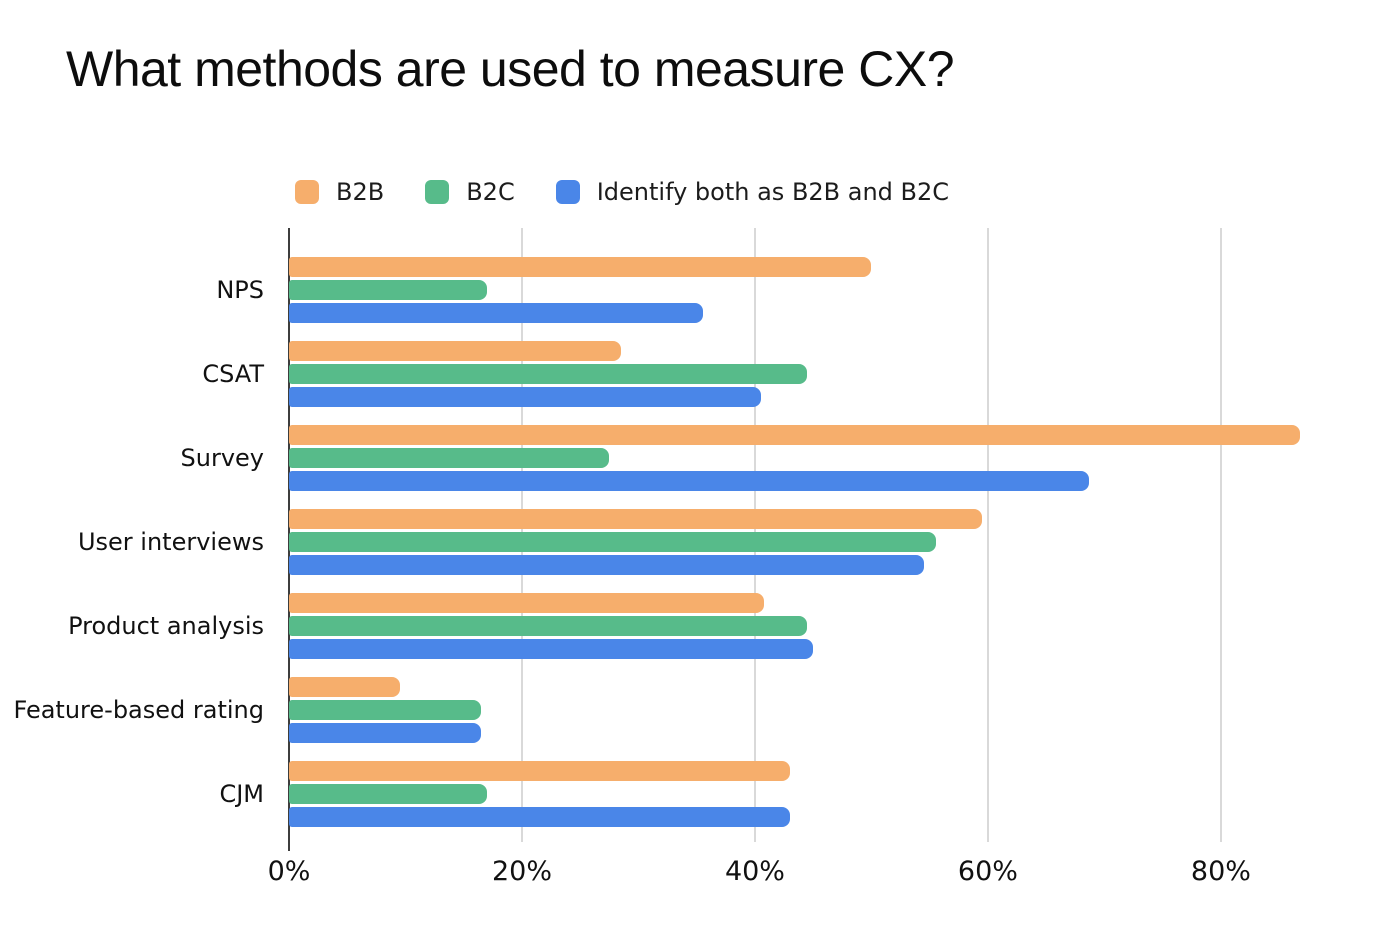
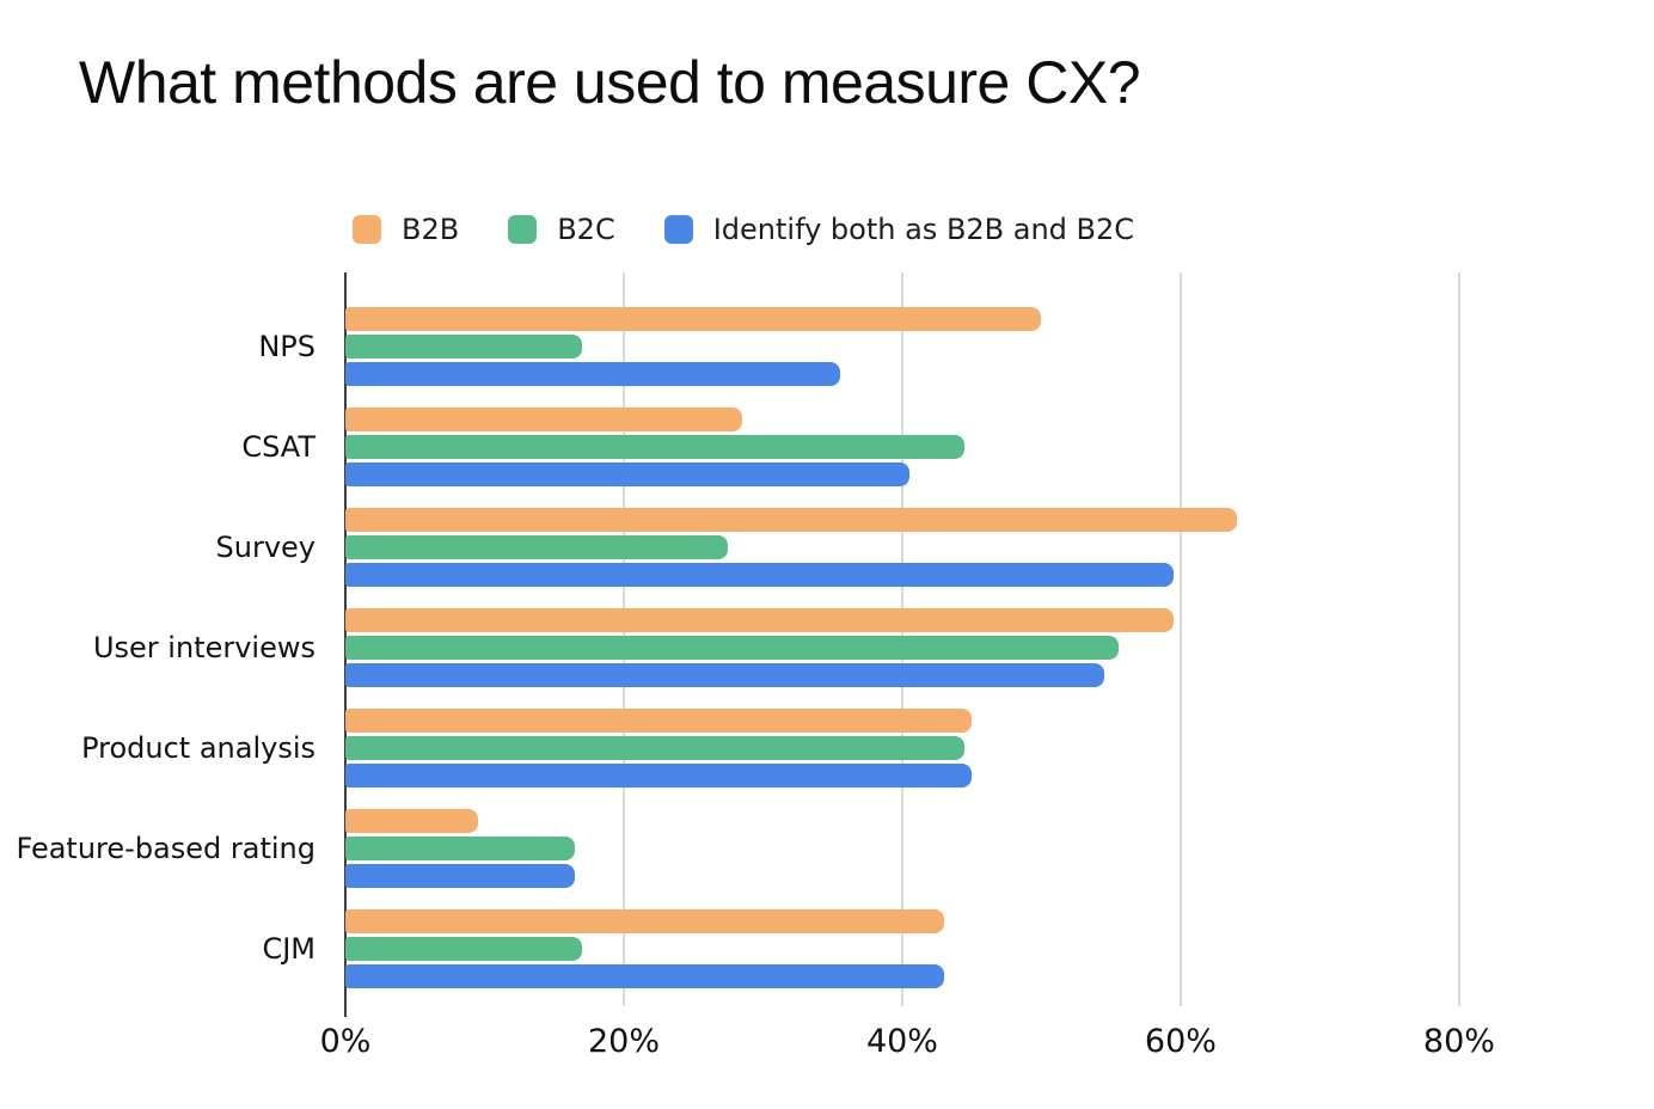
B2B/Survey: 86.8% -> 64.0%
Identify both as B2B and B2C/Survey: 68.7% -> 59.5%
B2B/Product analysis: 40.8% -> 45.0%
